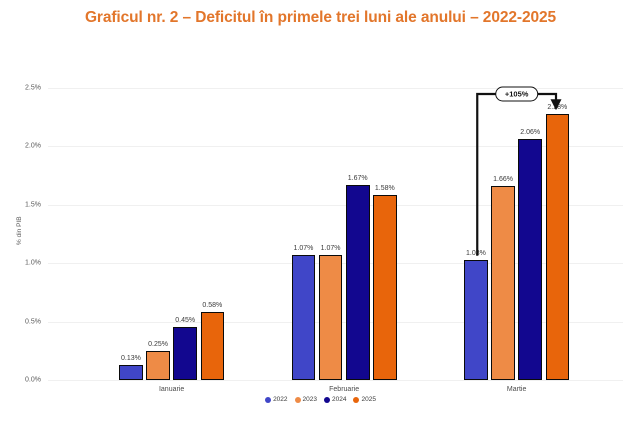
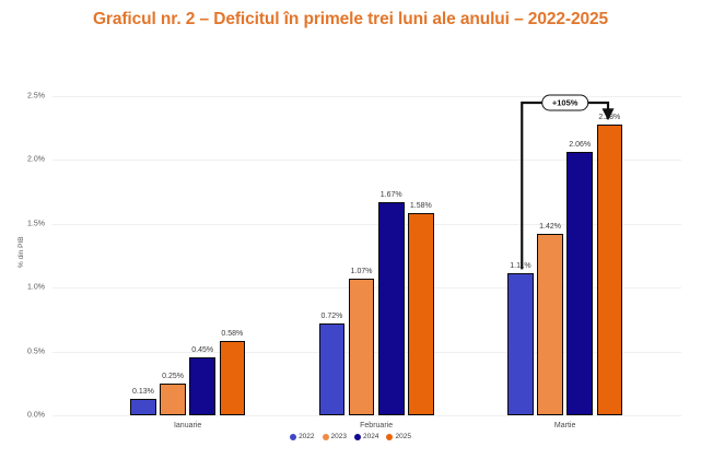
2022/Februarie: 1.07% -> 0.72%
2022/Martie: 1.03% -> 1.11%
2023/Martie: 1.66% -> 1.42%
